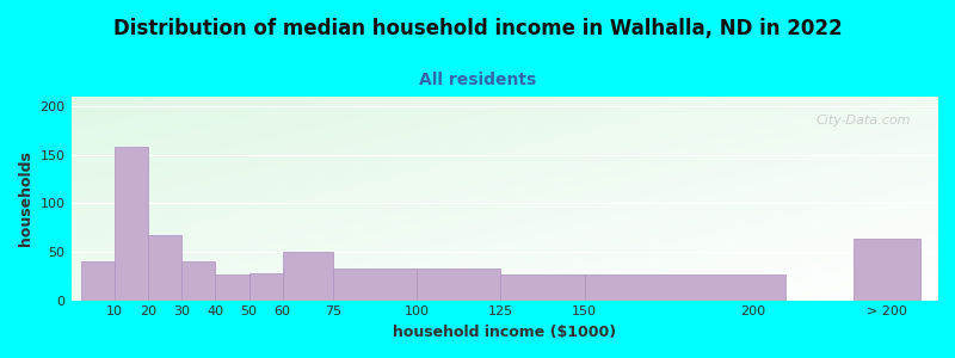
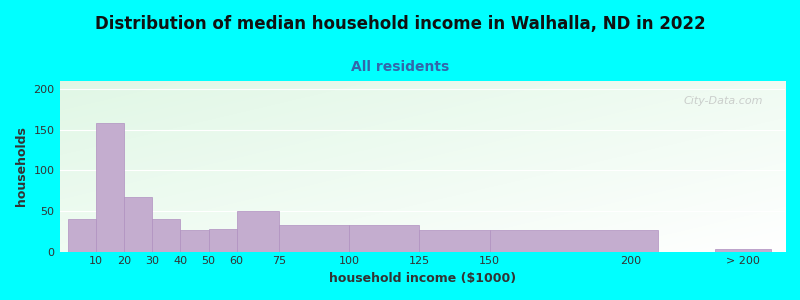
> 200: 64 -> 3
